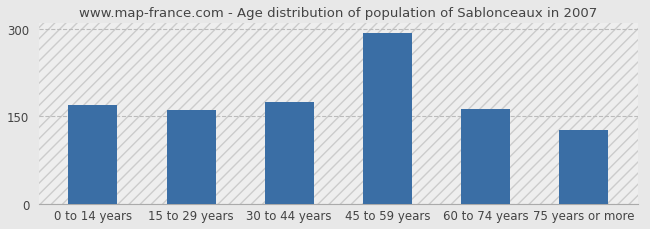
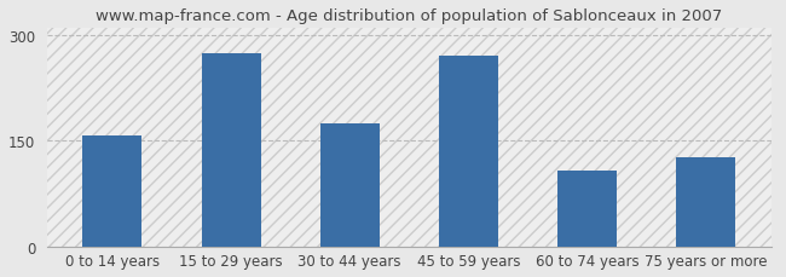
0 to 14 years: 169 -> 158
15 to 29 years: 161 -> 274
45 to 59 years: 292 -> 270
60 to 74 years: 163 -> 108
